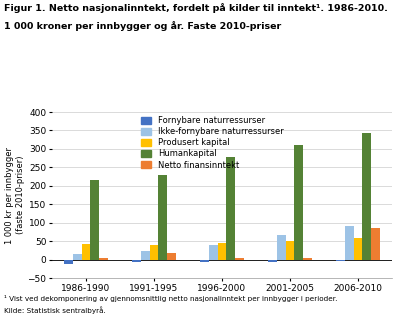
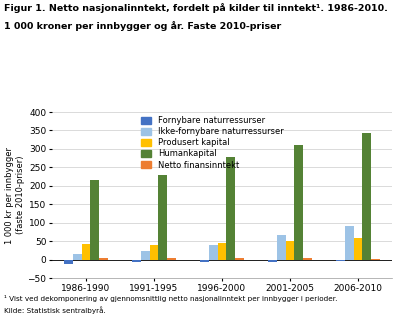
Netto finansinntekt/1991-1995: 20 -> 5
Netto finansinntekt/2006-2010: 85 -> 2
